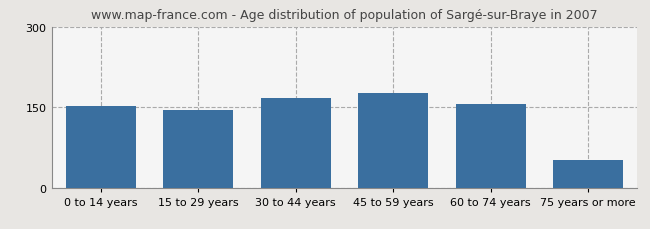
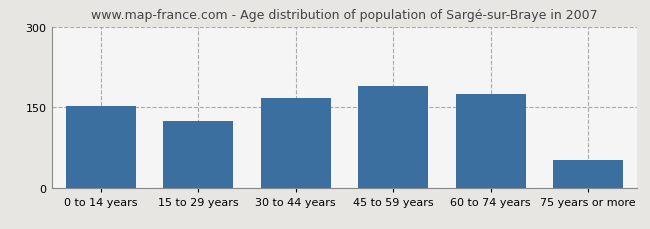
15 to 29 years: 145 -> 124
45 to 59 years: 177 -> 190
60 to 74 years: 155 -> 174
